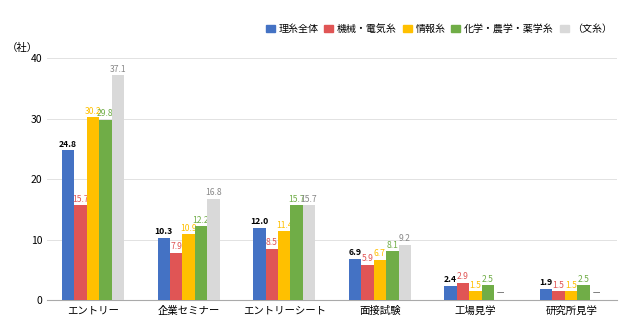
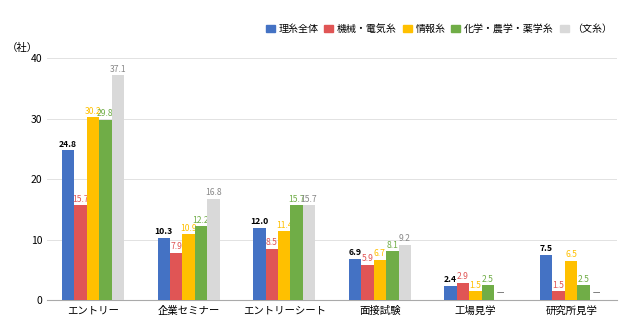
理糸全体/研究所見学: 1.9 -> 7.5
情報糸/研究所見学: 1.5 -> 6.5
